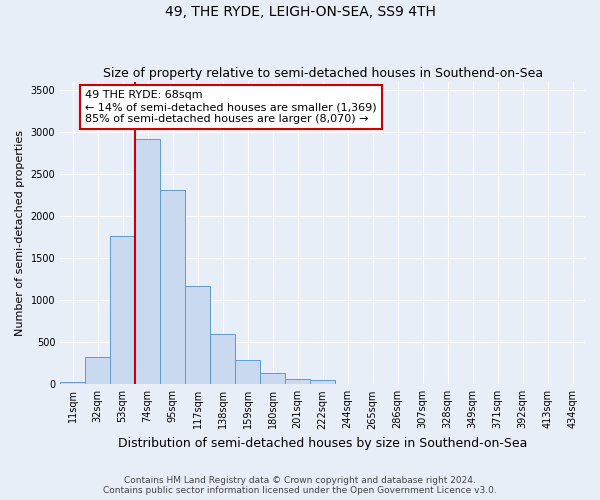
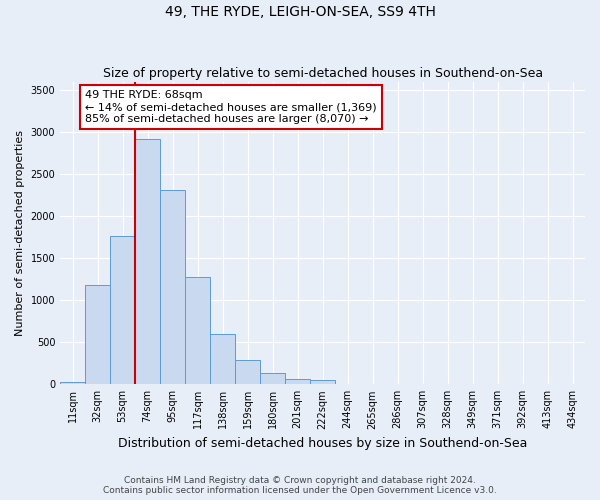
32sqm: 320 -> 1180
117sqm: 1170 -> 1280
